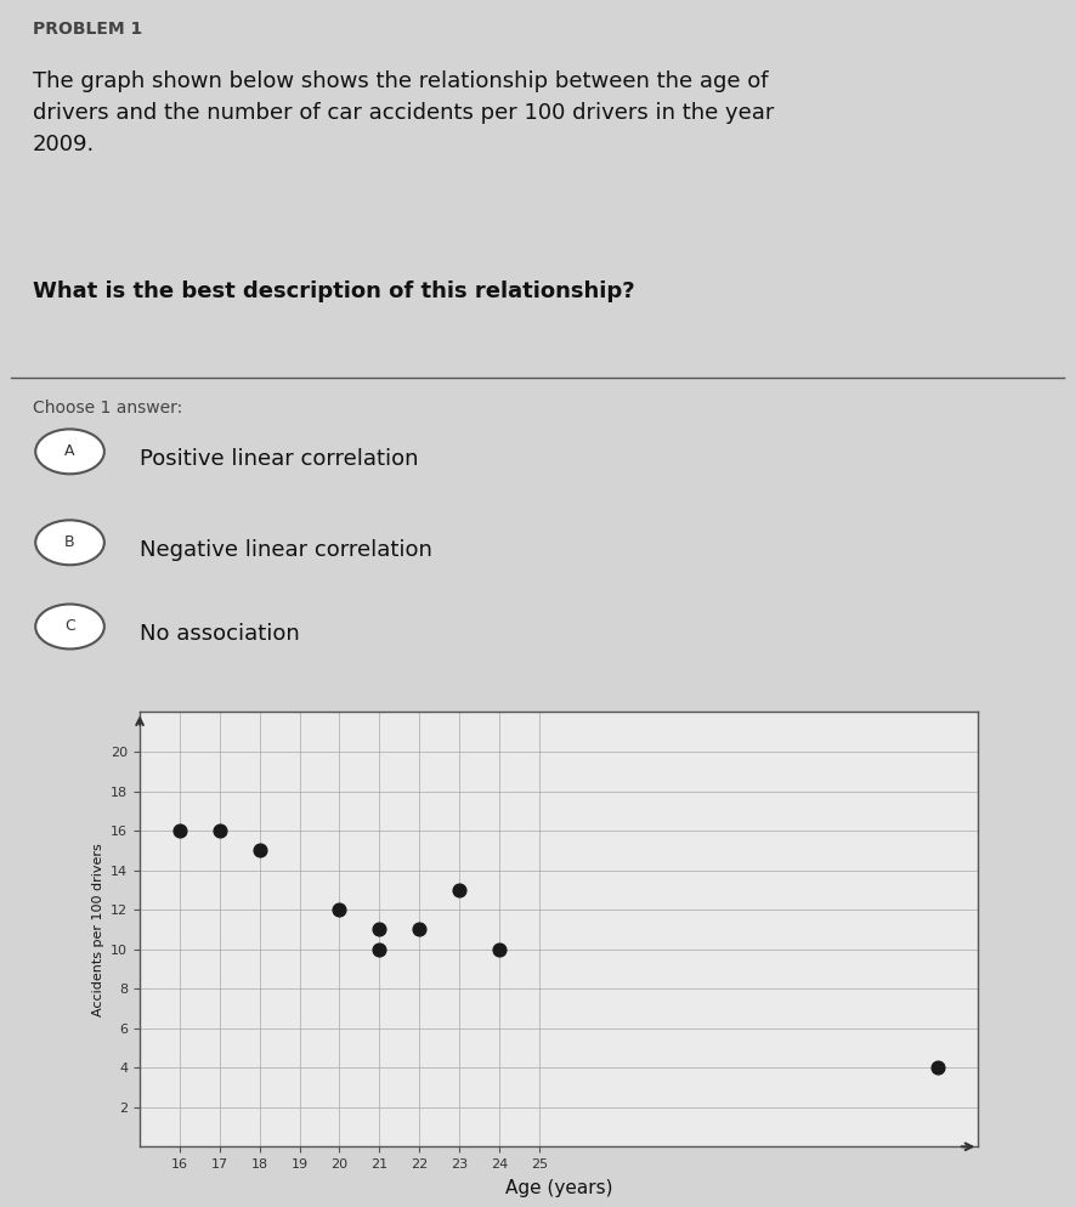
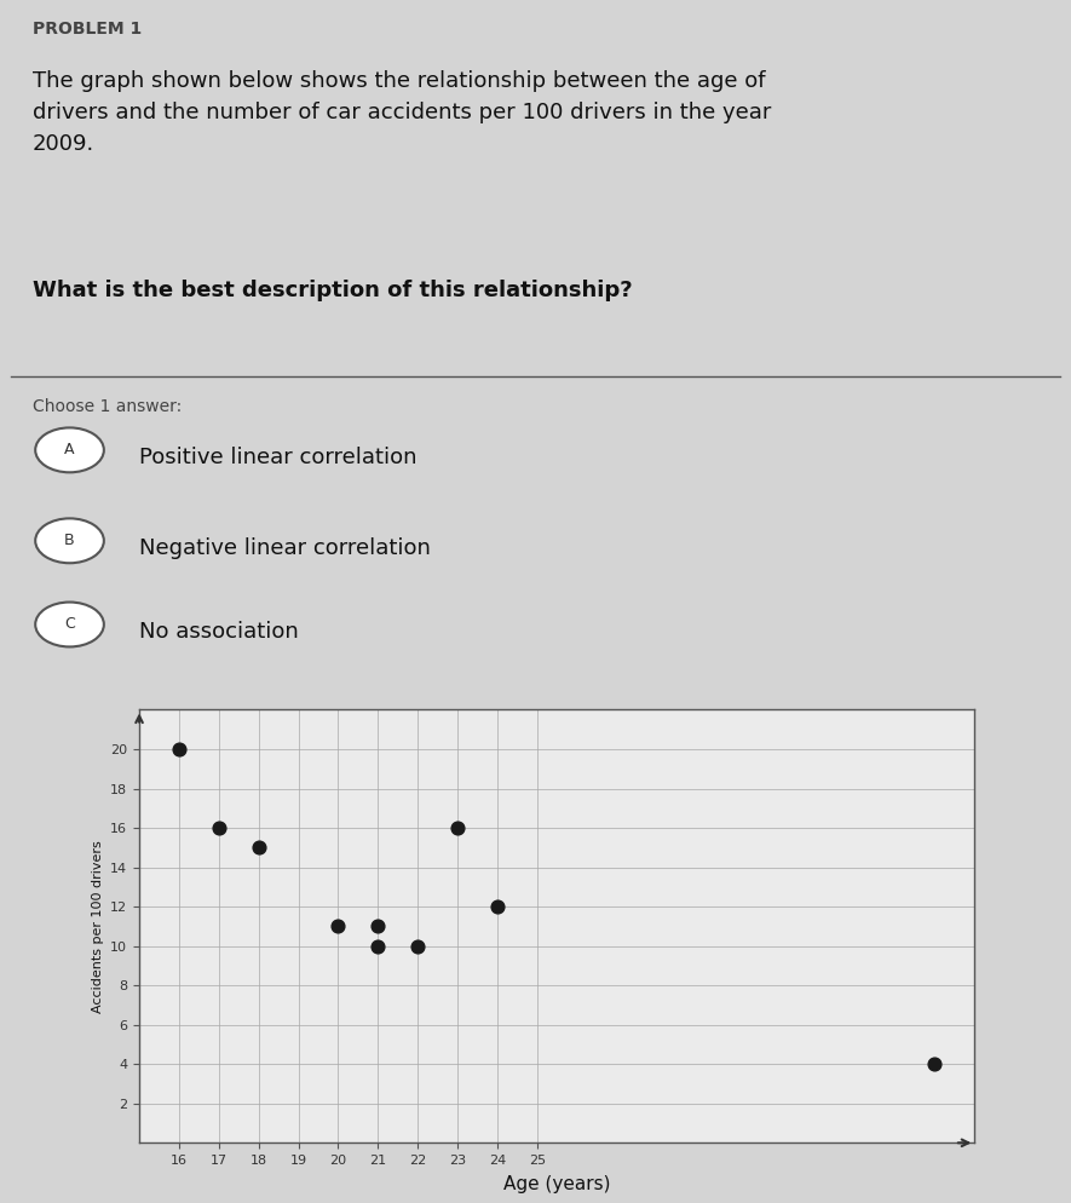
16: 16 -> 20
20: 12 -> 11
22: 11 -> 10
23: 13 -> 16
24: 10 -> 12
